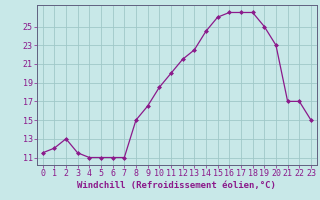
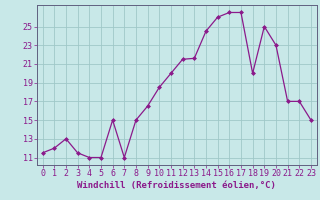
6: 11.0 -> 15.0
13: 22.5 -> 21.6
18: 26.5 -> 20.0
